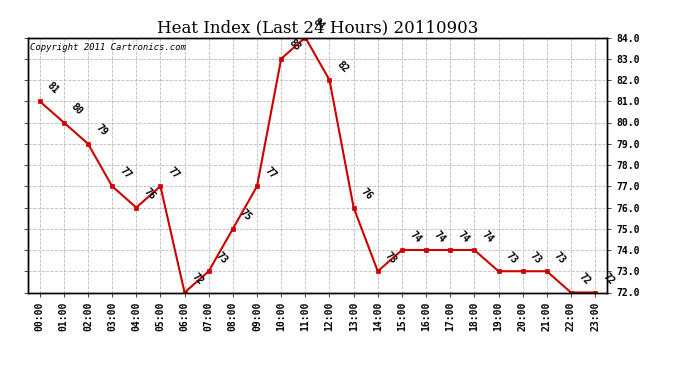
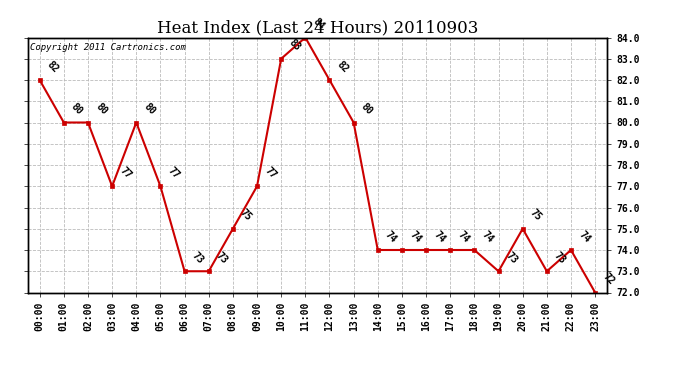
00:00: 81 -> 82
02:00: 79 -> 80
04:00: 76 -> 80
06:00: 72 -> 73
13:00: 76 -> 80
14:00: 73 -> 74
20:00: 73 -> 75
22:00: 72 -> 74
